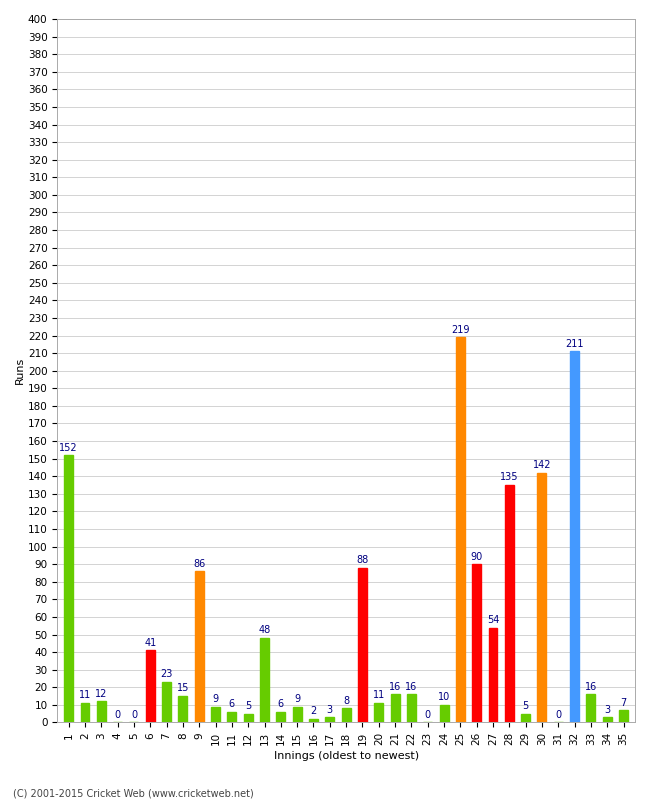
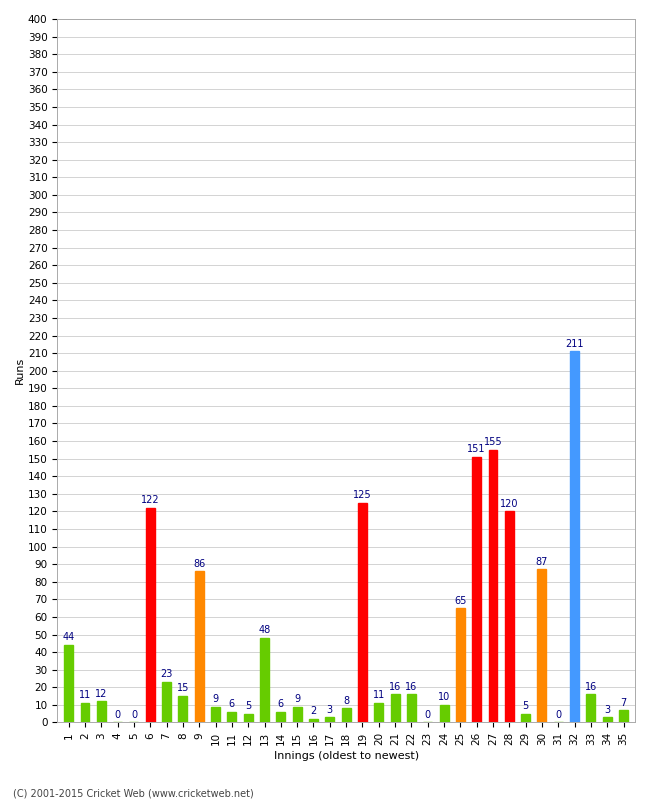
1: 152 -> 44
6: 41 -> 122
19: 88 -> 125
25: 219 -> 65
26: 90 -> 151
27: 54 -> 155
28: 135 -> 120
30: 142 -> 87
